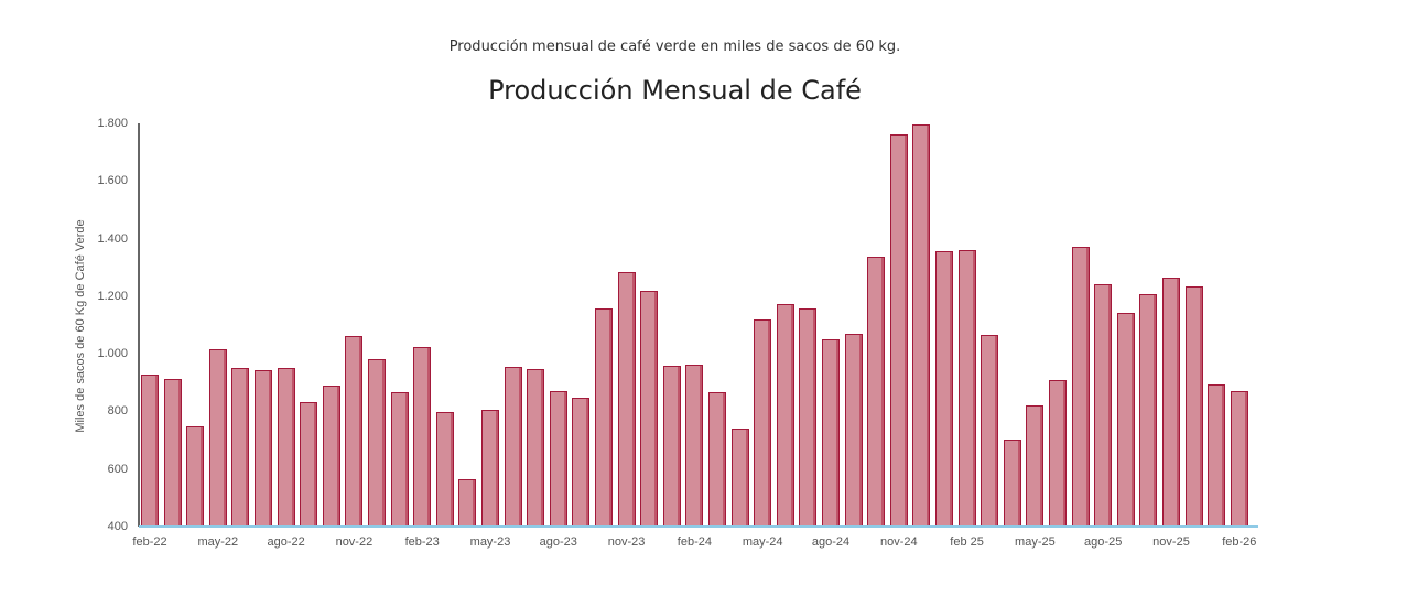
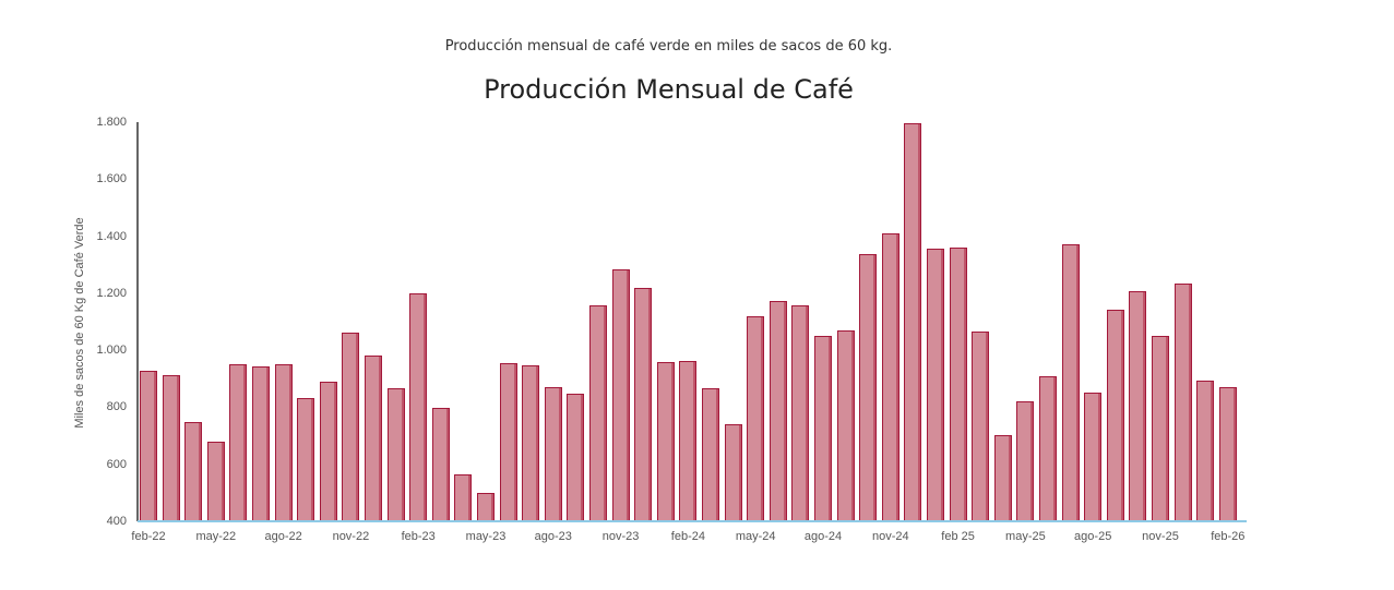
may-22: 1020 -> 680
feb-23: 1020 -> 1200
may-23: 800 -> 500
nov-24: 1760 -> 1410
ago-25: 1240 -> 850
nov-25: 1260 -> 1050
